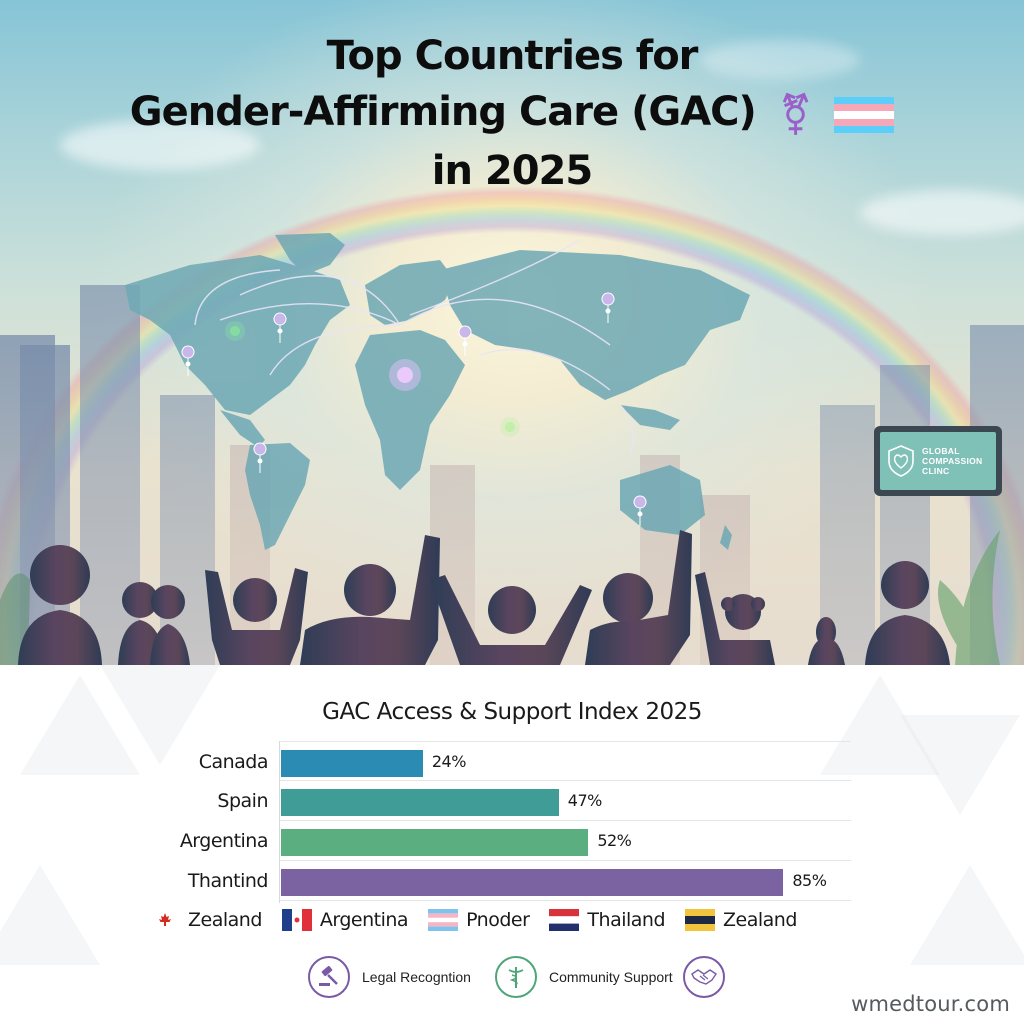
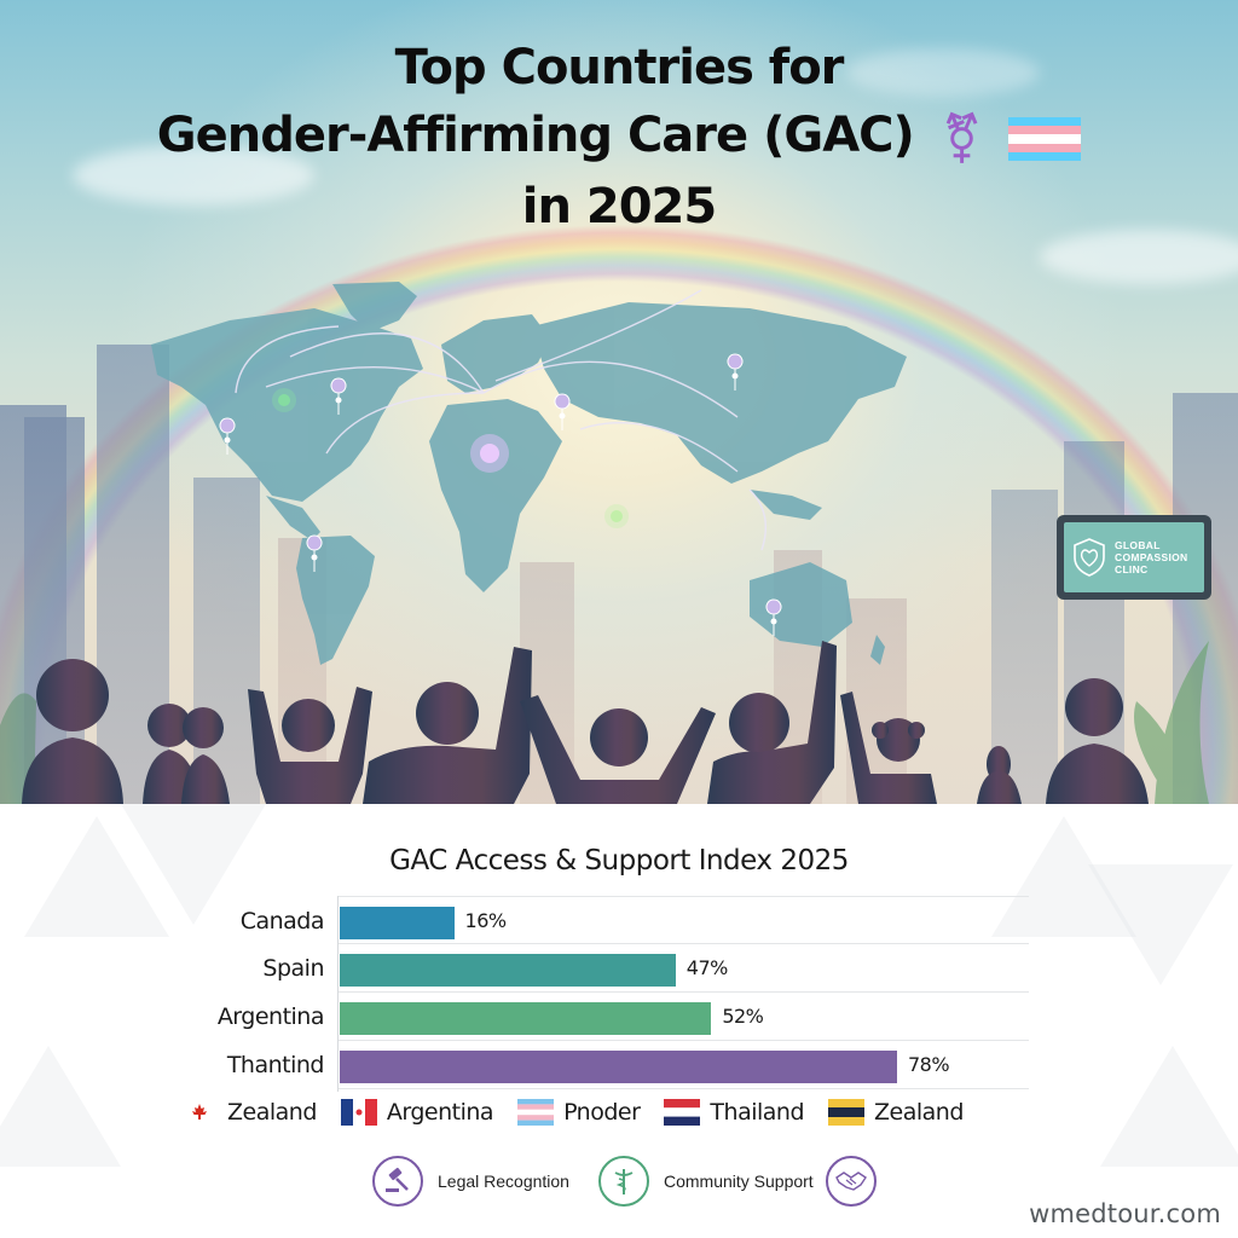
Canada: 24% -> 16%
Thantind: 85% -> 78%
